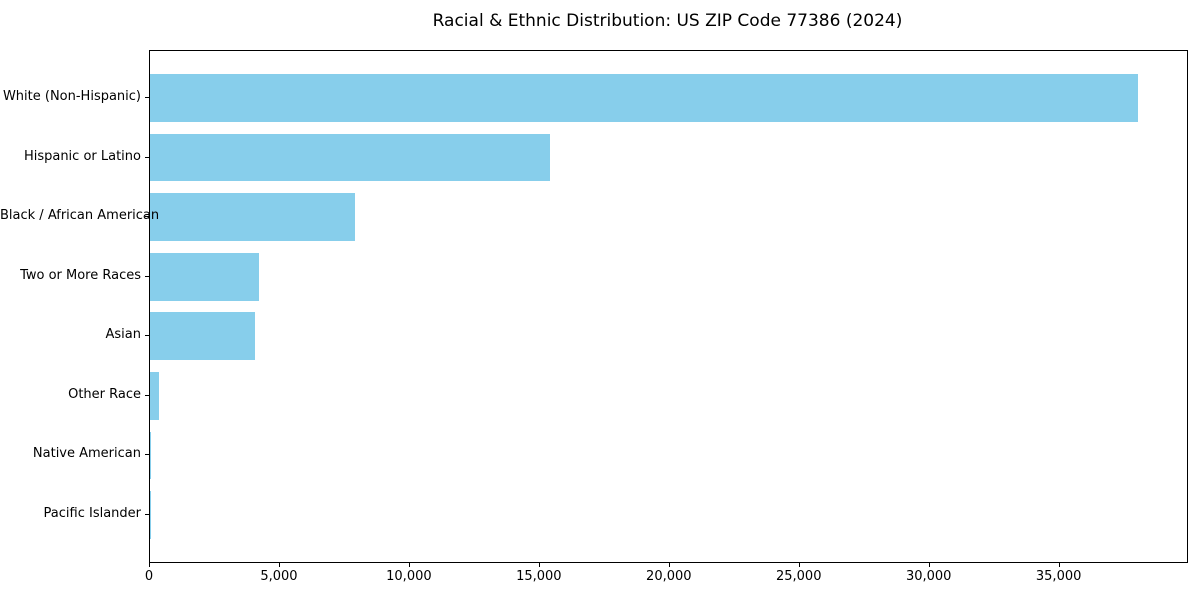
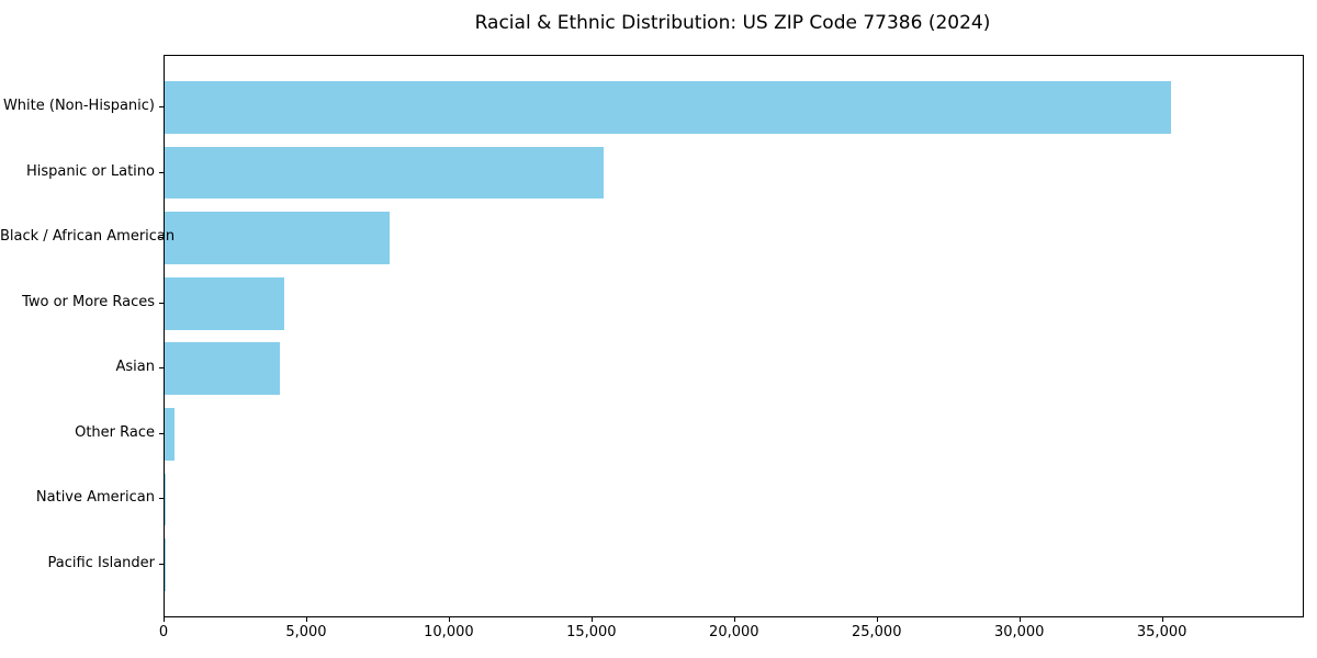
White (Non-Hispanic): 38000 -> 35300
